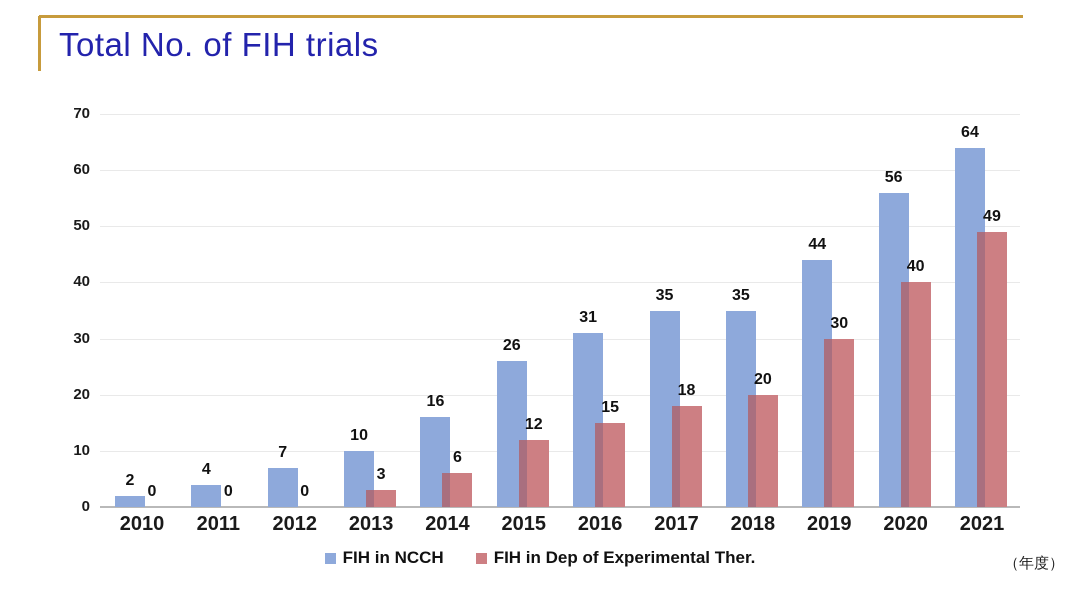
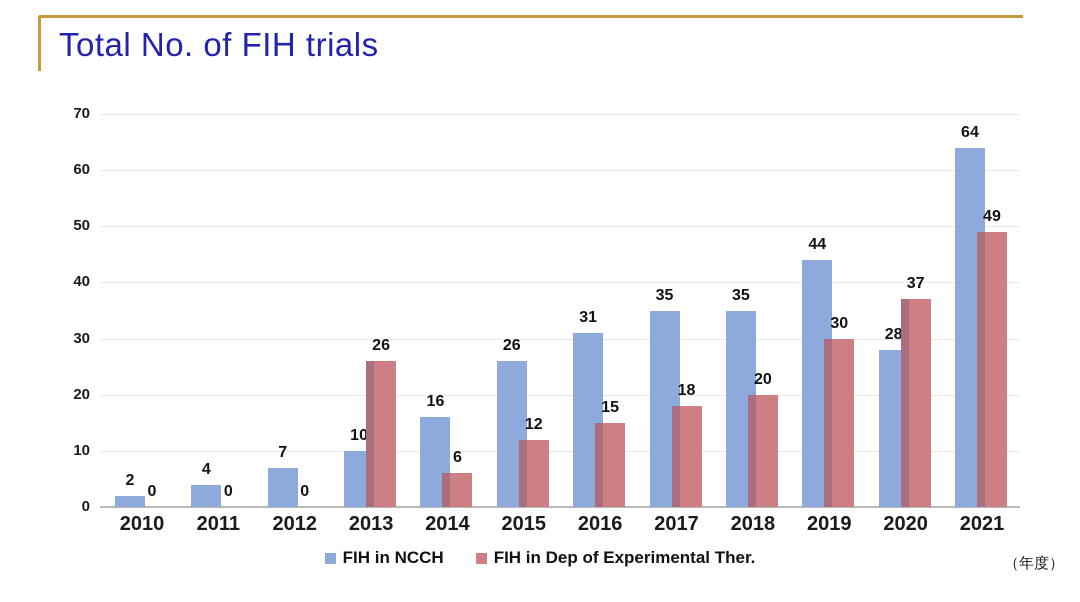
FIH in Dep of Experimental Ther./2013: 3 -> 26
FIH in NCCH/2020: 56 -> 28
FIH in Dep of Experimental Ther./2020: 40 -> 37
